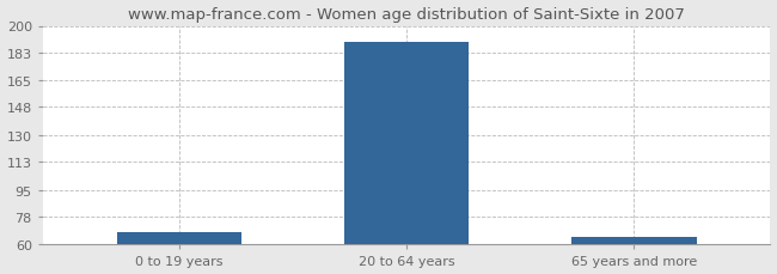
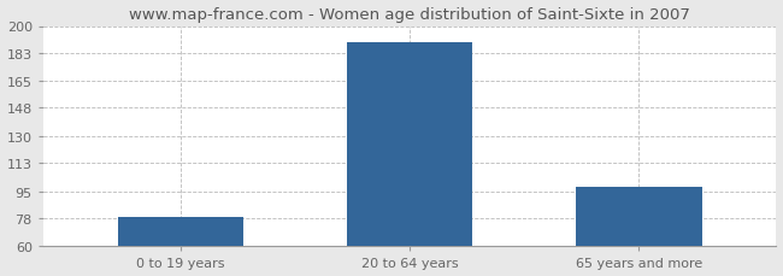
0 to 19 years: 68 -> 79
65 years and more: 65 -> 98
